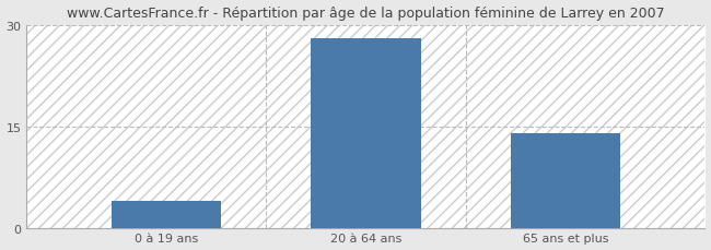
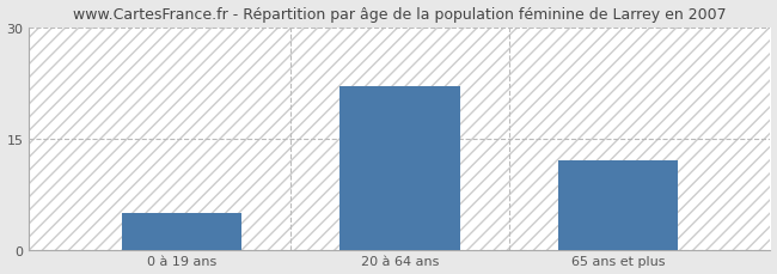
0 à 19 ans: 4 -> 5
20 à 64 ans: 28 -> 22
65 ans et plus: 14 -> 12
